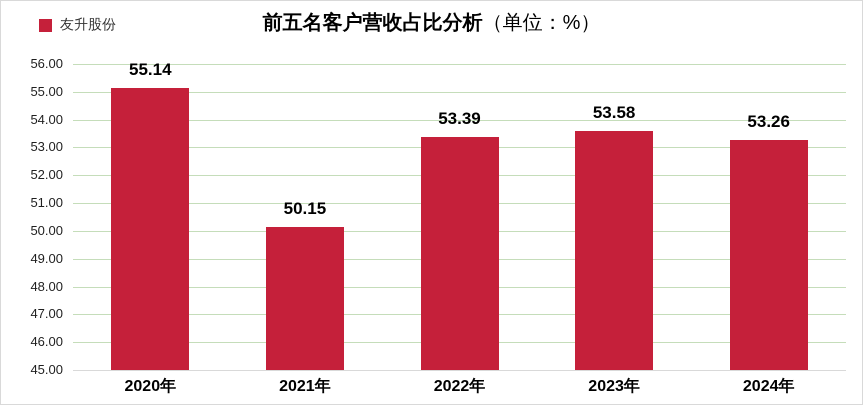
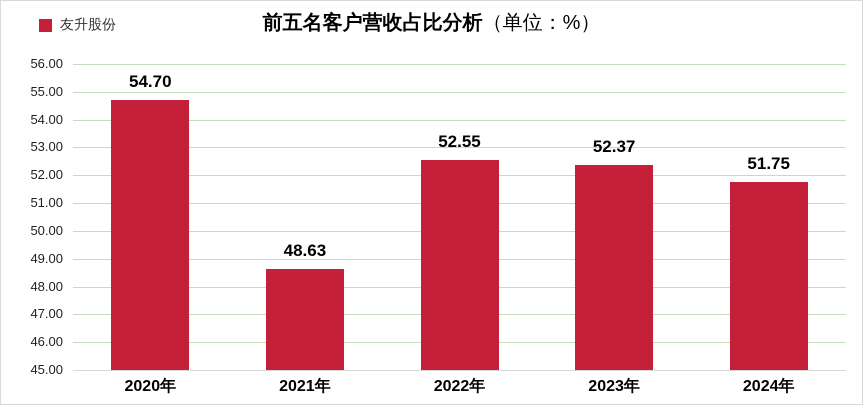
2020年: 55.14 -> 54.70
2021年: 50.15 -> 48.63
2022年: 53.39 -> 52.55
2023年: 53.58 -> 52.37
2024年: 53.26 -> 51.75
